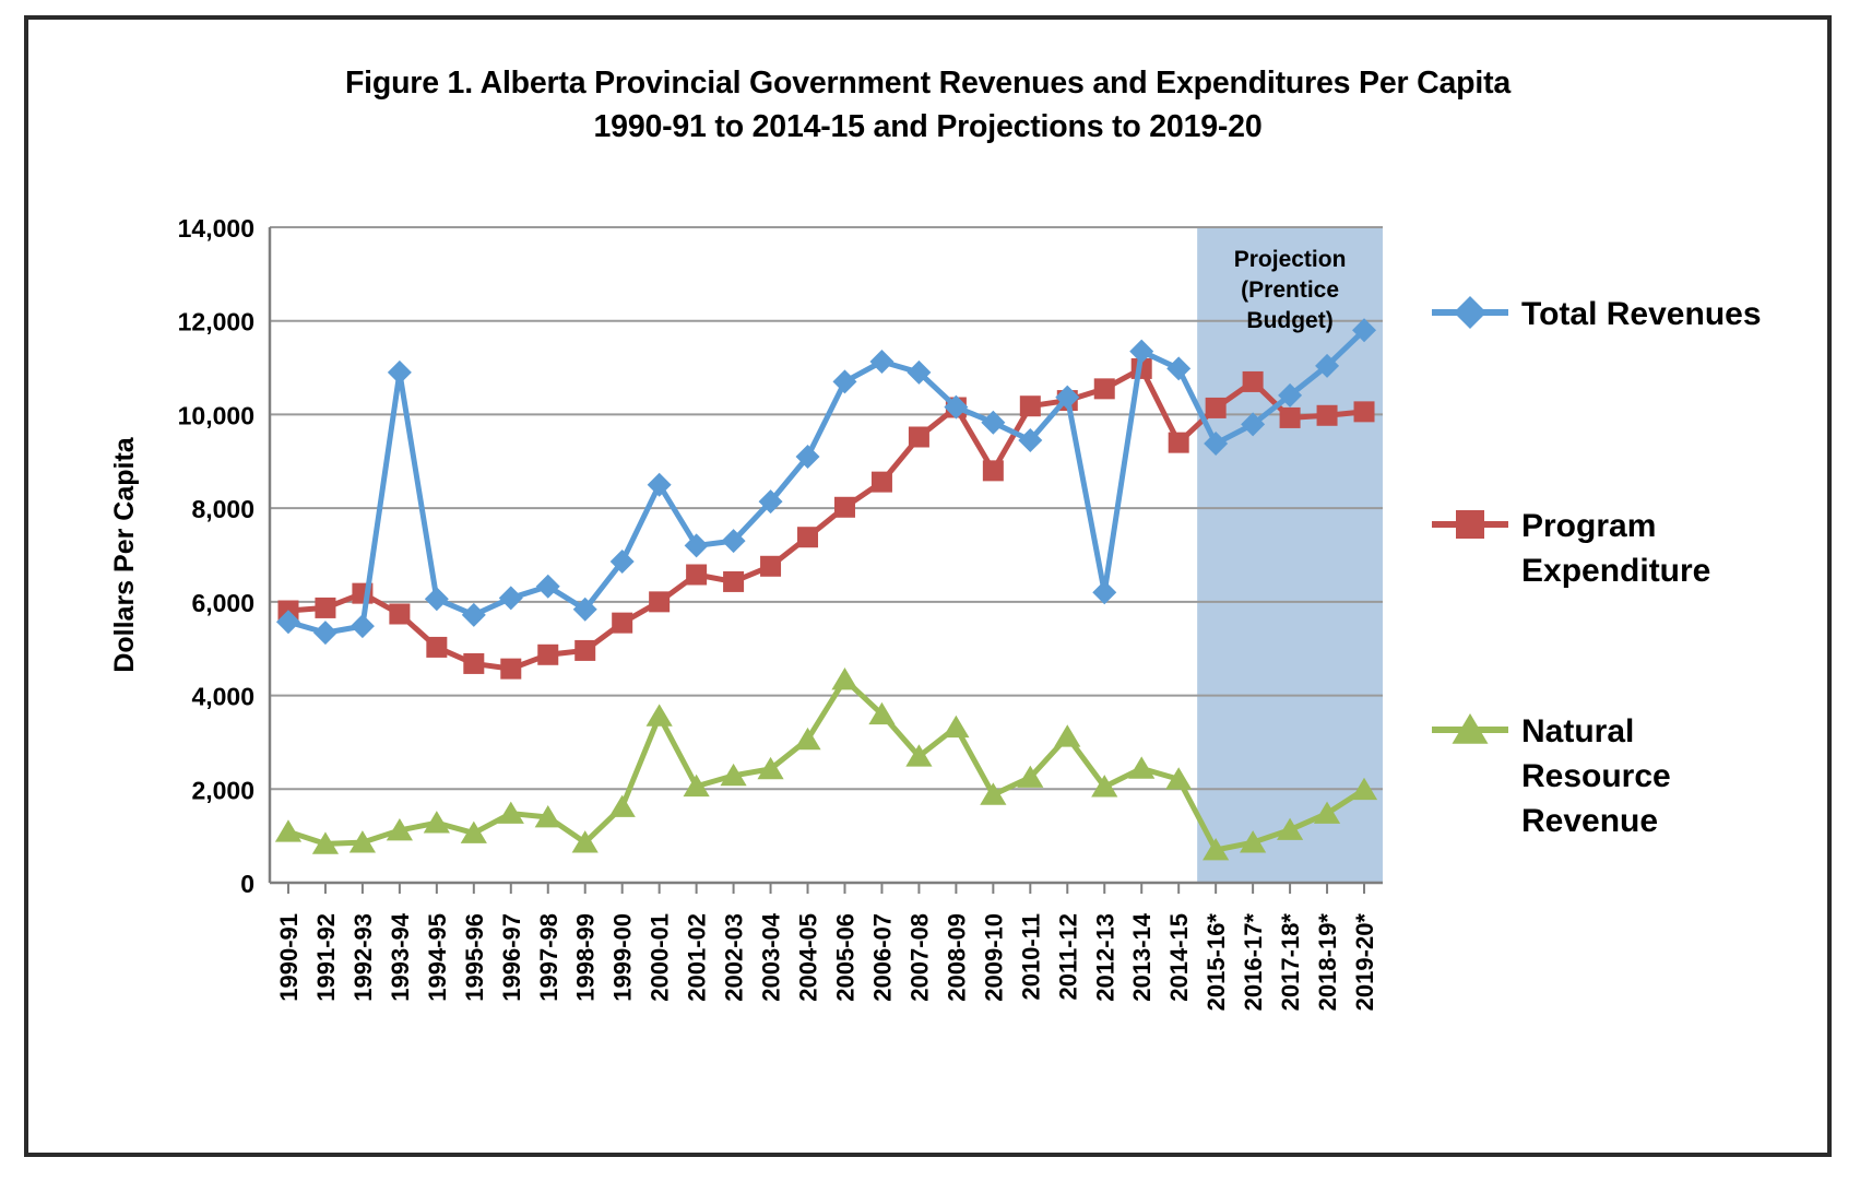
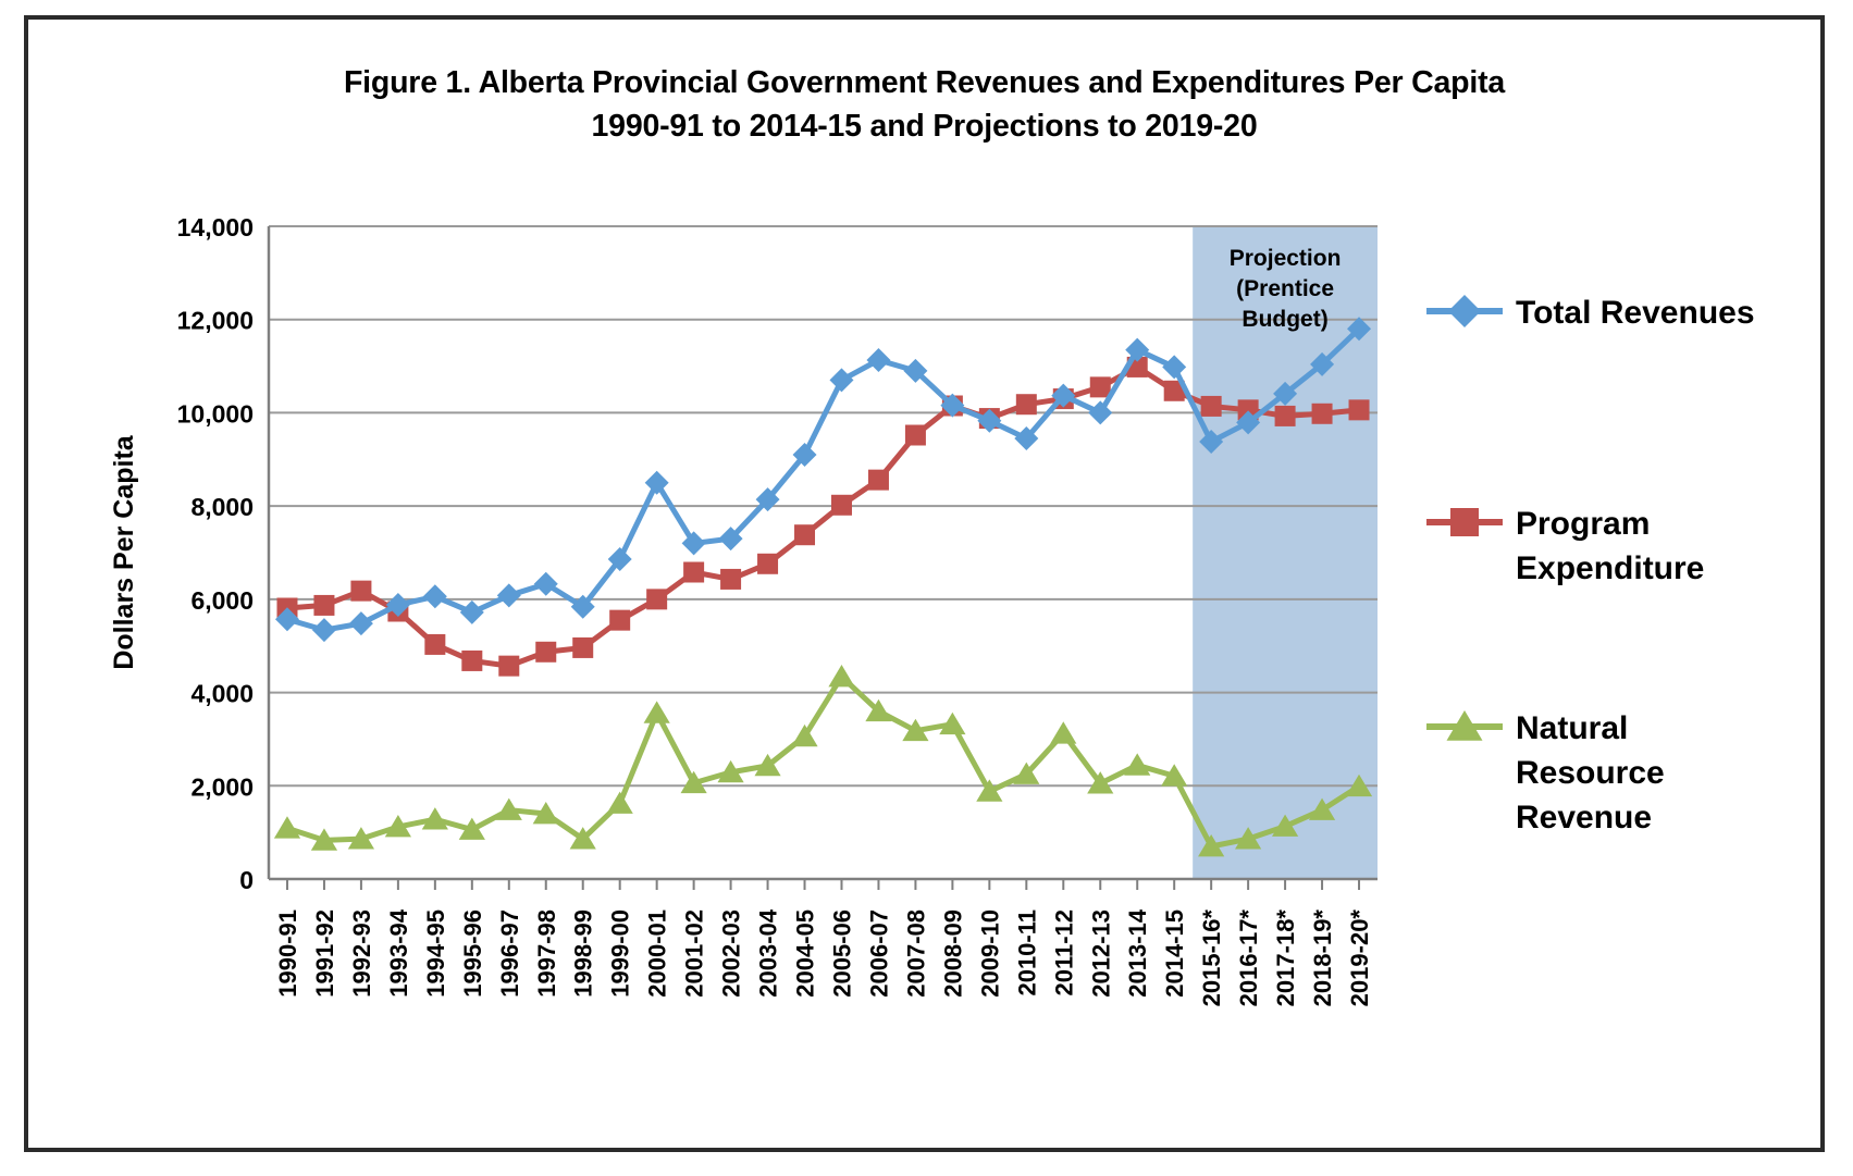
Total Revenues/1993-94: 10900 -> 5900
Natural Resource Revenue/2007-08: 2700 -> 3200
Program Expenditure/2009-10: 8800 -> 9900
Total Revenues/2012-13: 6200 -> 10000
Program Expenditure/2014-15: 9400 -> 10500
Program Expenditure/2016-17*: 10700 -> 10100
